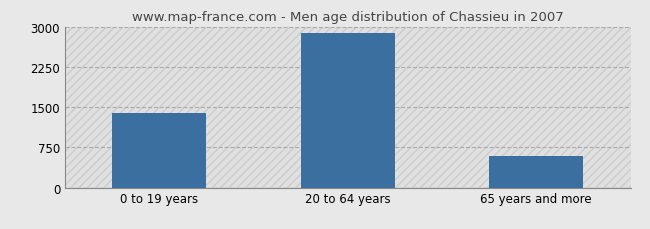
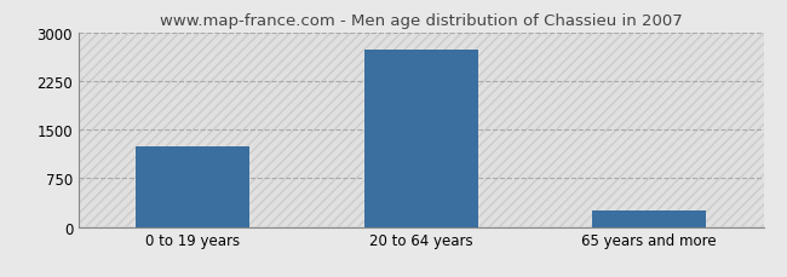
0 to 19 years: 1390 -> 1240
20 to 64 years: 2880 -> 2740
65 years and more: 600 -> 260
